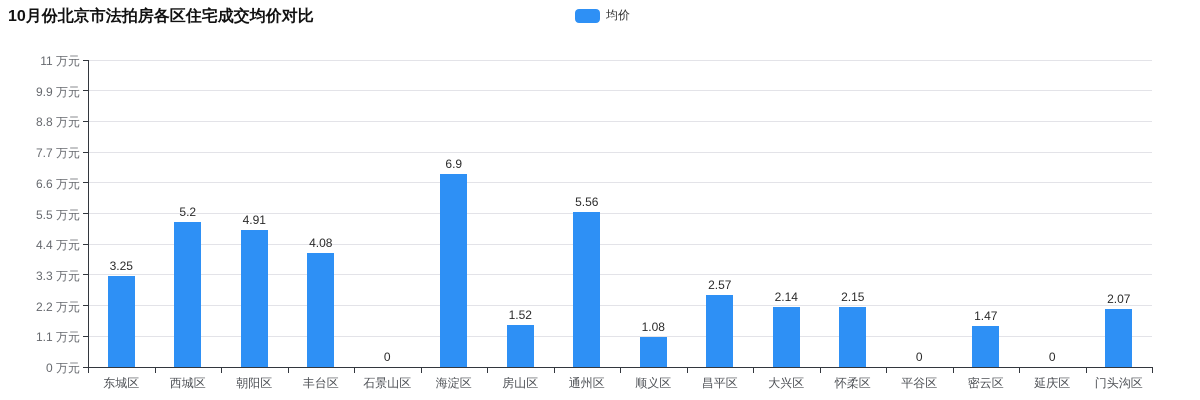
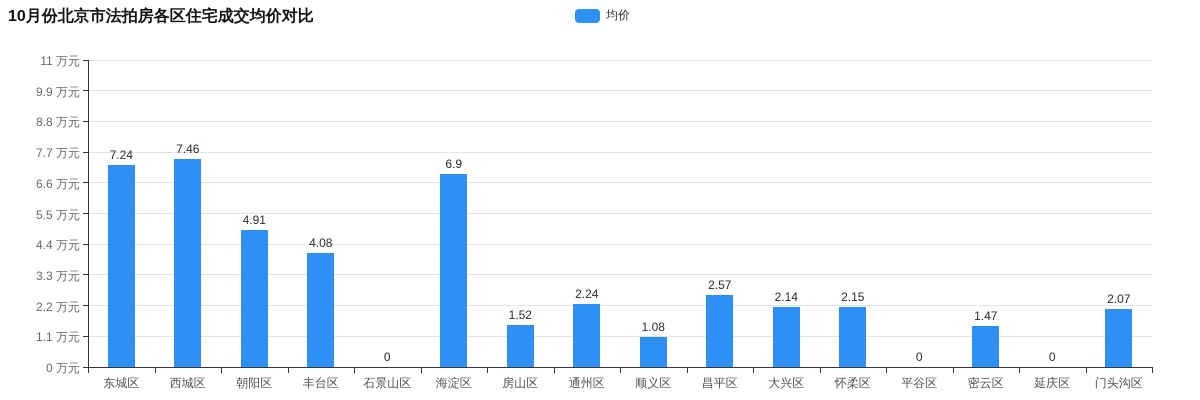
东城区: 3.25 -> 7.24
西城区: 5.2 -> 7.46
通州区: 5.56 -> 2.24
